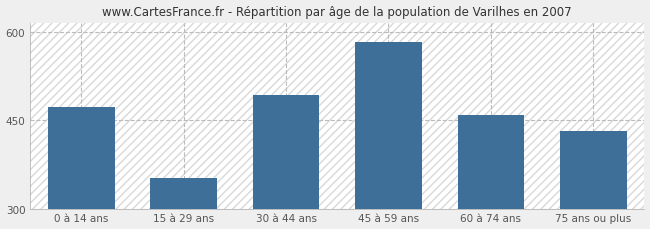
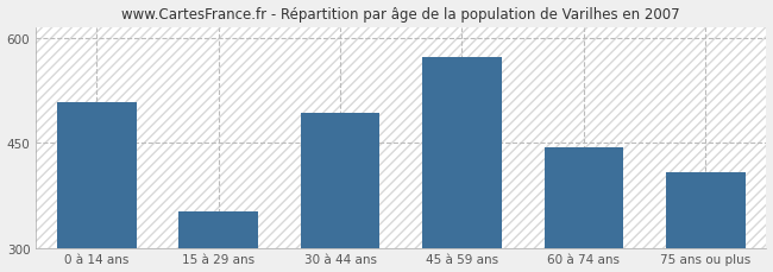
0 à 14 ans: 472 -> 508
45 à 59 ans: 583 -> 572
60 à 74 ans: 458 -> 444
75 ans ou plus: 432 -> 408
